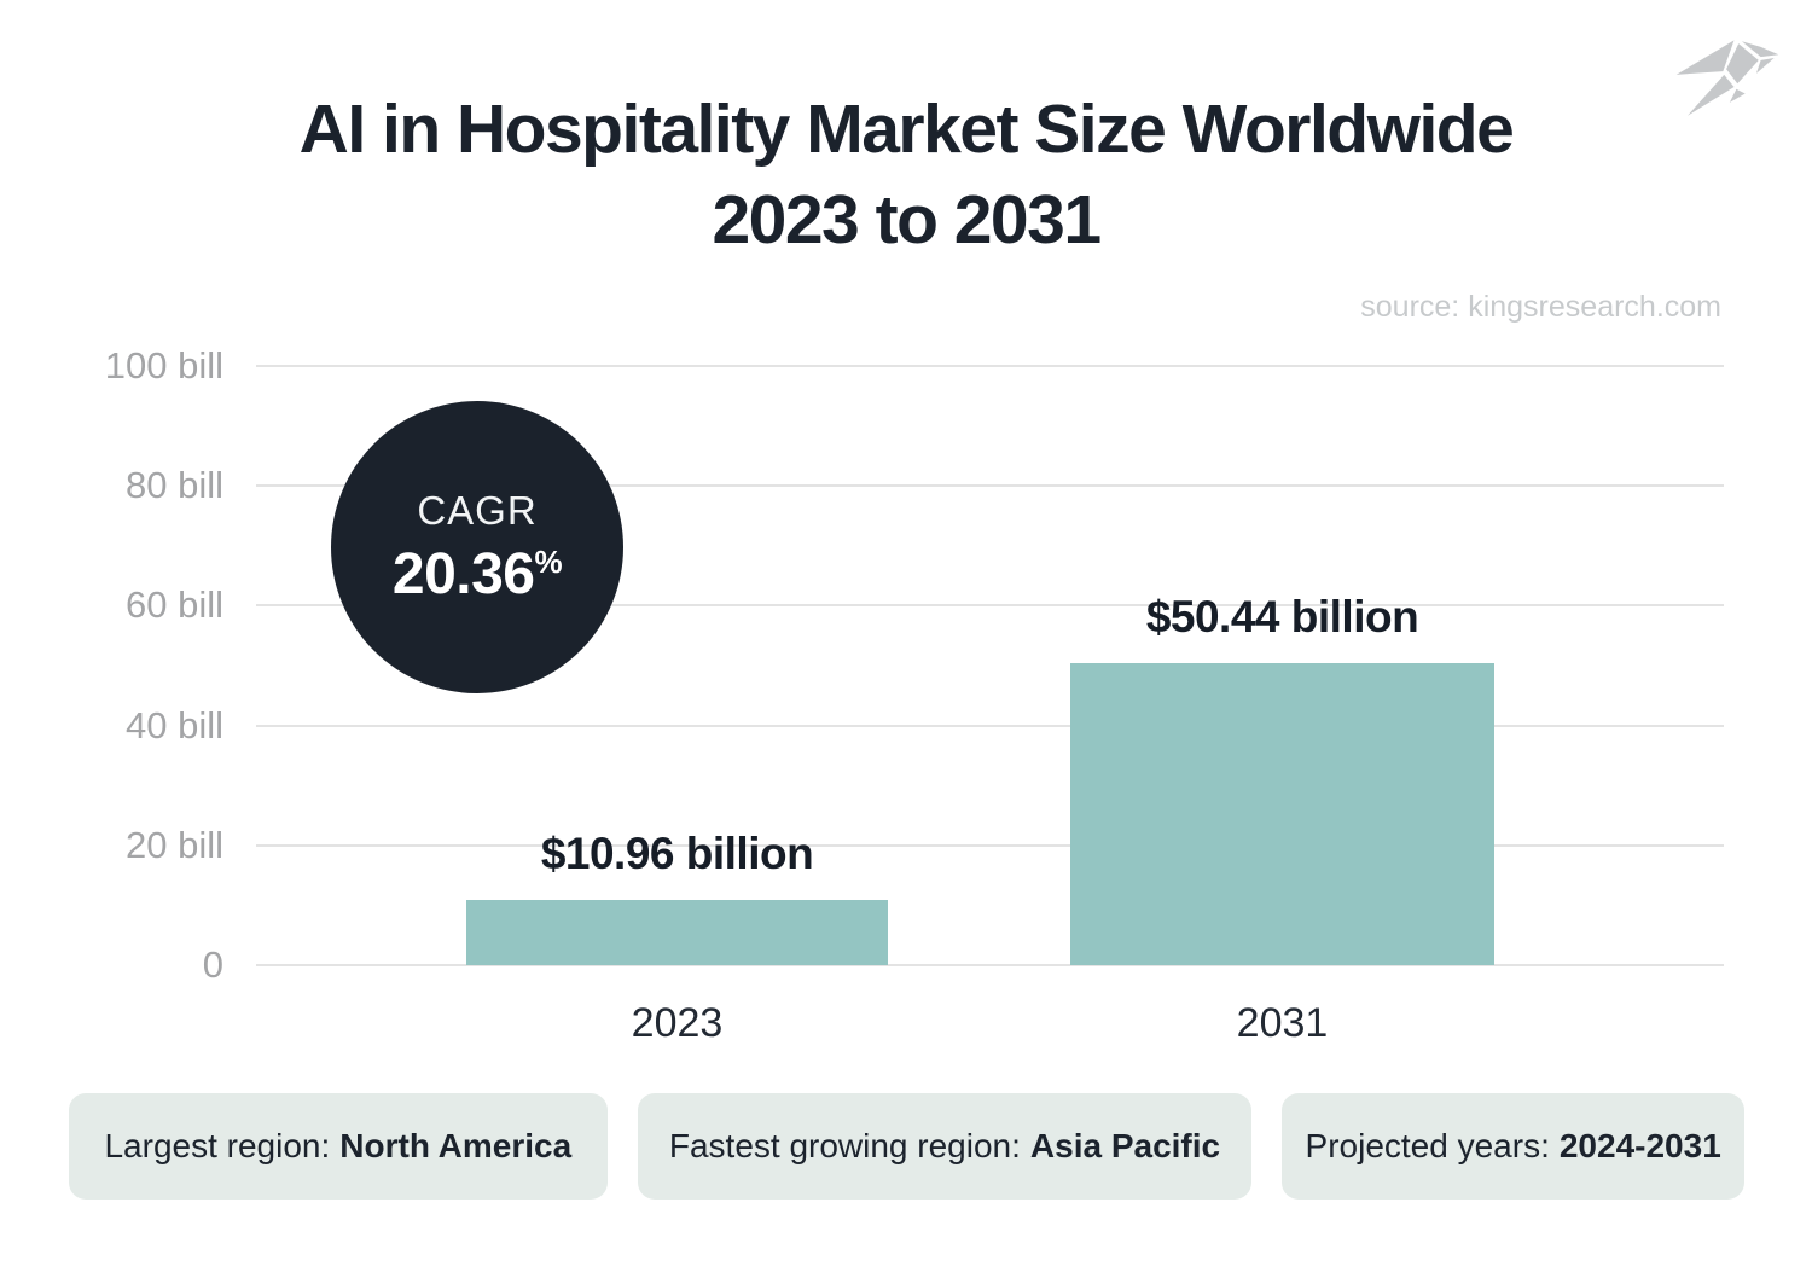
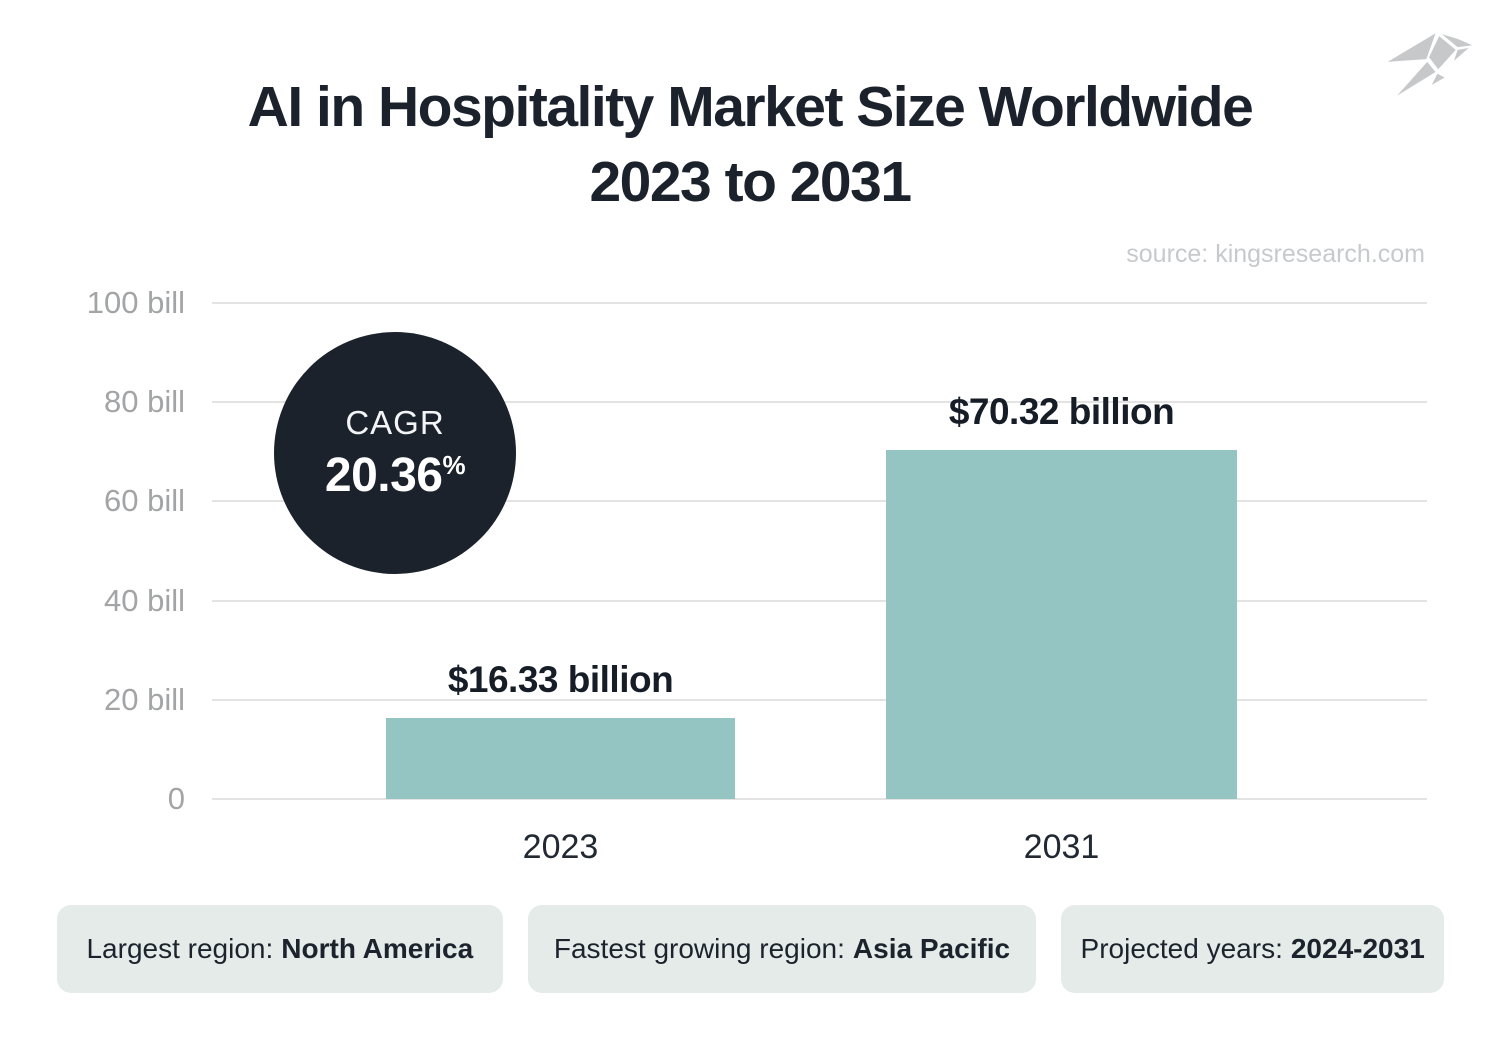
2023: $10.96 -> $16.33
2031: $50.44 -> $70.32
